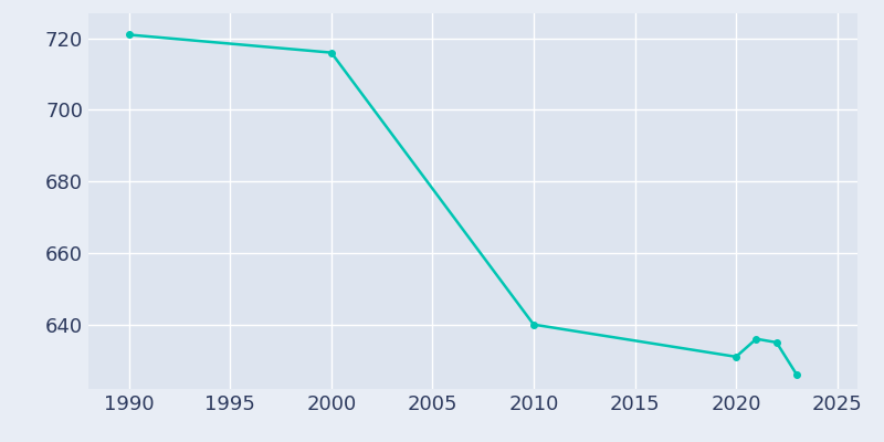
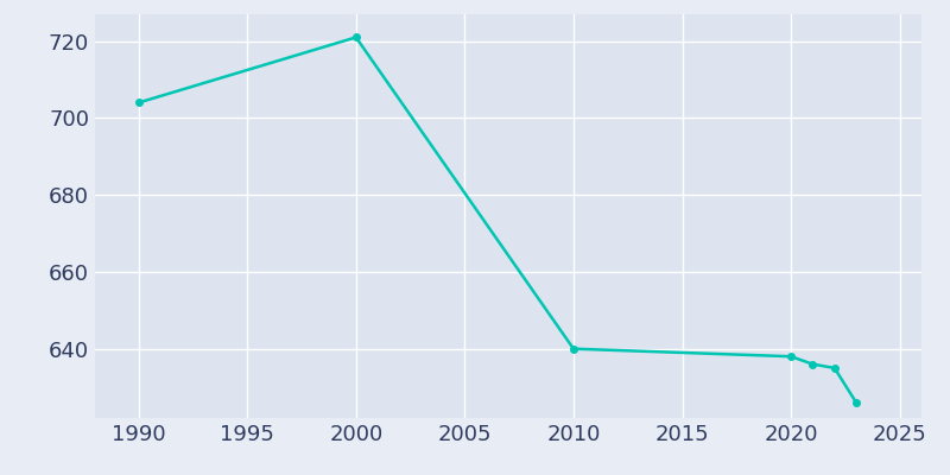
1990: 721 -> 704
2000: 716 -> 721
2020: 631 -> 638
